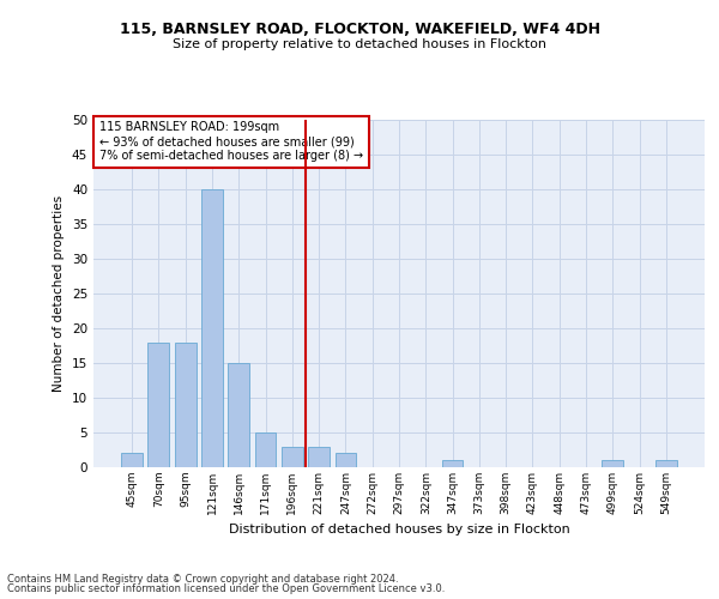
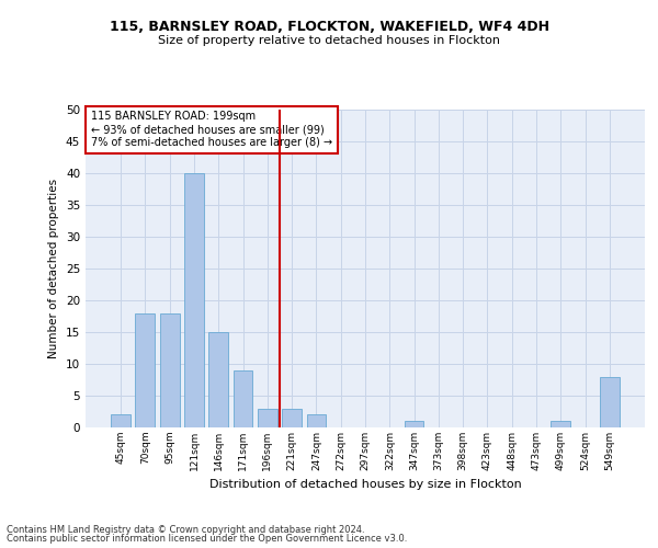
171sqm: 5 -> 9
549sqm: 1 -> 8
